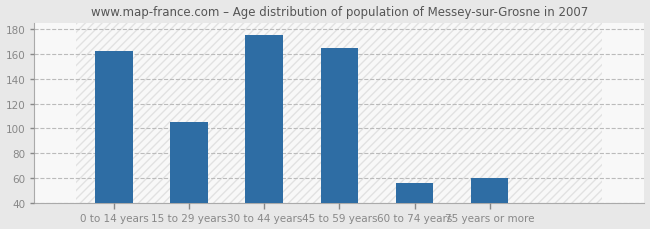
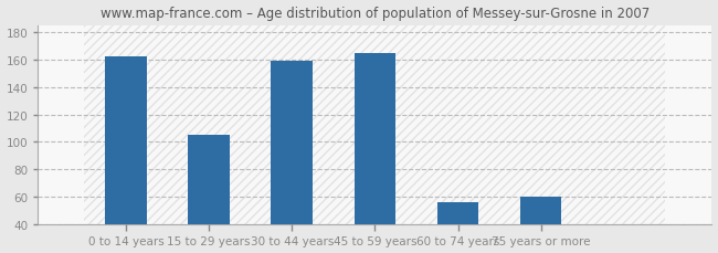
30 to 44 years: 175 -> 159
